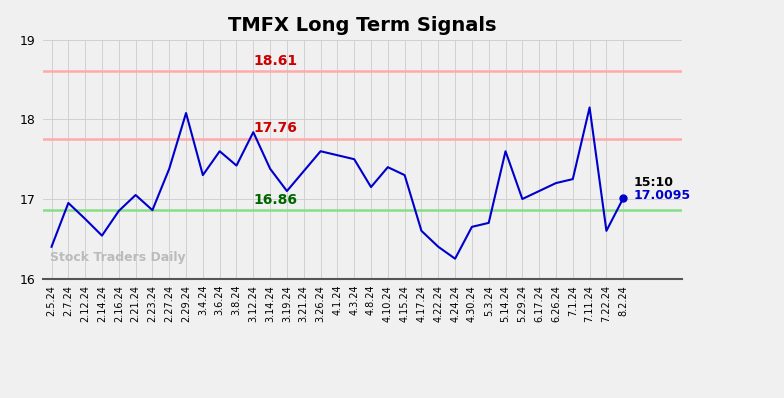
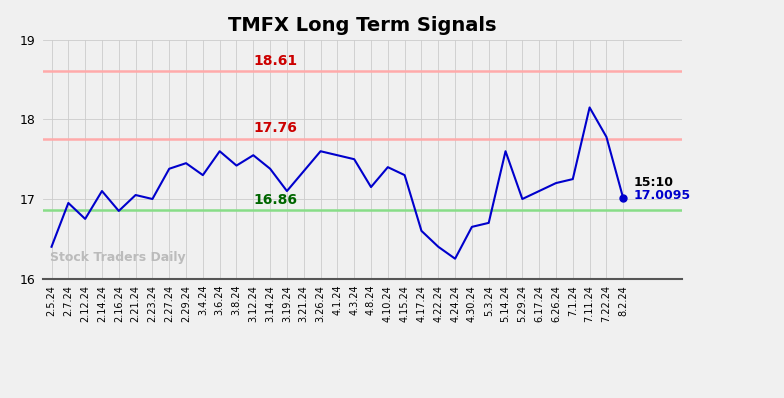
2.14.24: 16.54 -> 17.10
2.23.24: 16.86 -> 17.00
2.29.24: 18.08 -> 17.45
3.12.24: 17.84 -> 17.55
7.22.24: 16.60 -> 17.78
